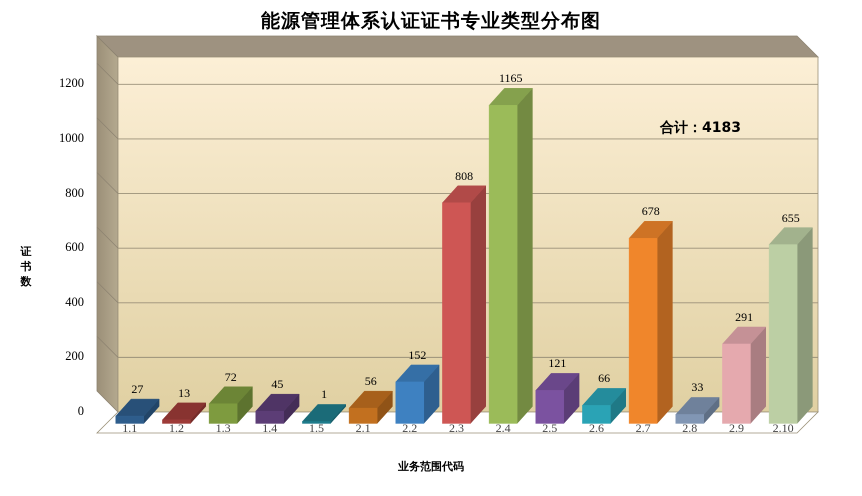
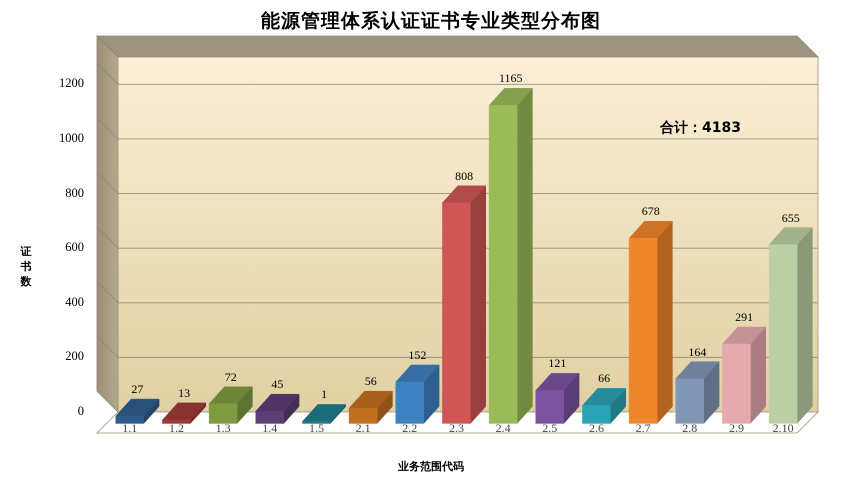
2.8: 33 -> 164
